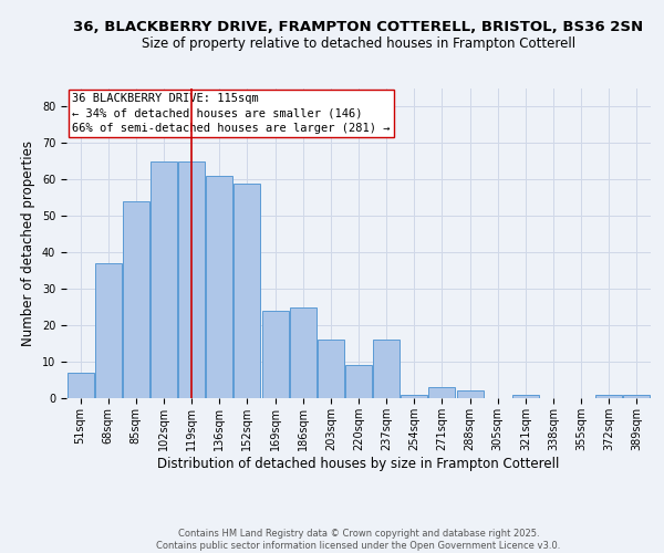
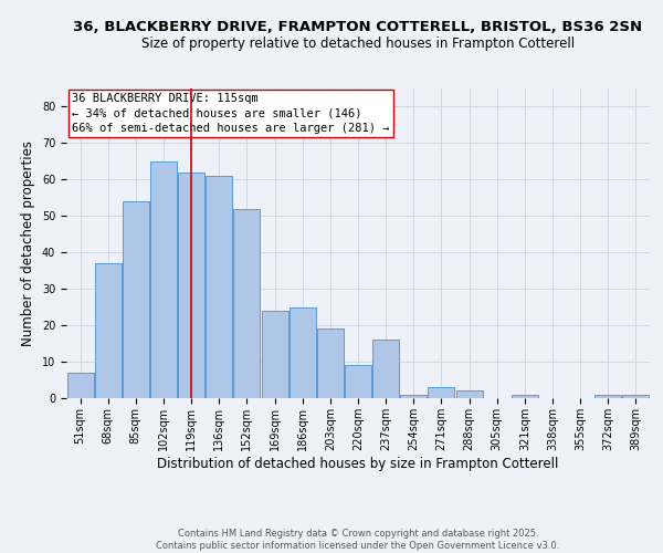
119sqm: 65 -> 62
152sqm: 59 -> 52
203sqm: 16 -> 19
